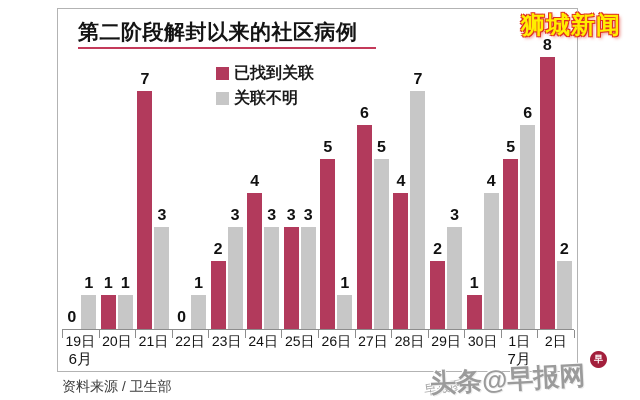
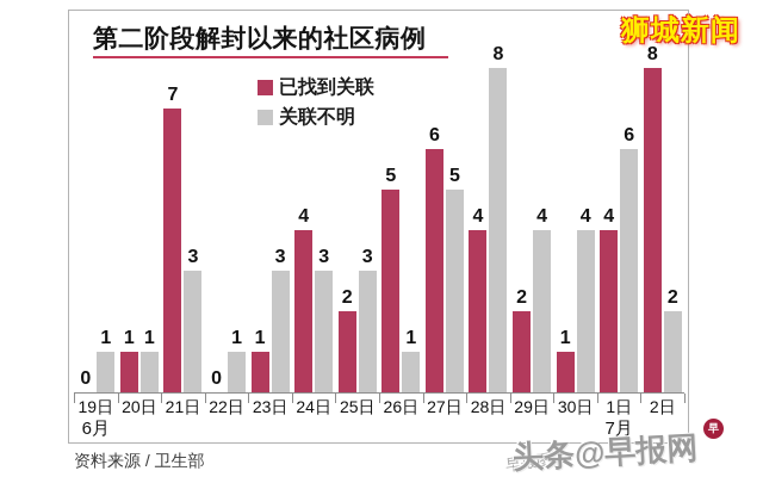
已找到关联/23日: 2 -> 1
已找到关联/25日: 3 -> 2
关联不明/28日: 7 -> 8
关联不明/29日: 3 -> 4
已找到关联/1日: 5 -> 4
